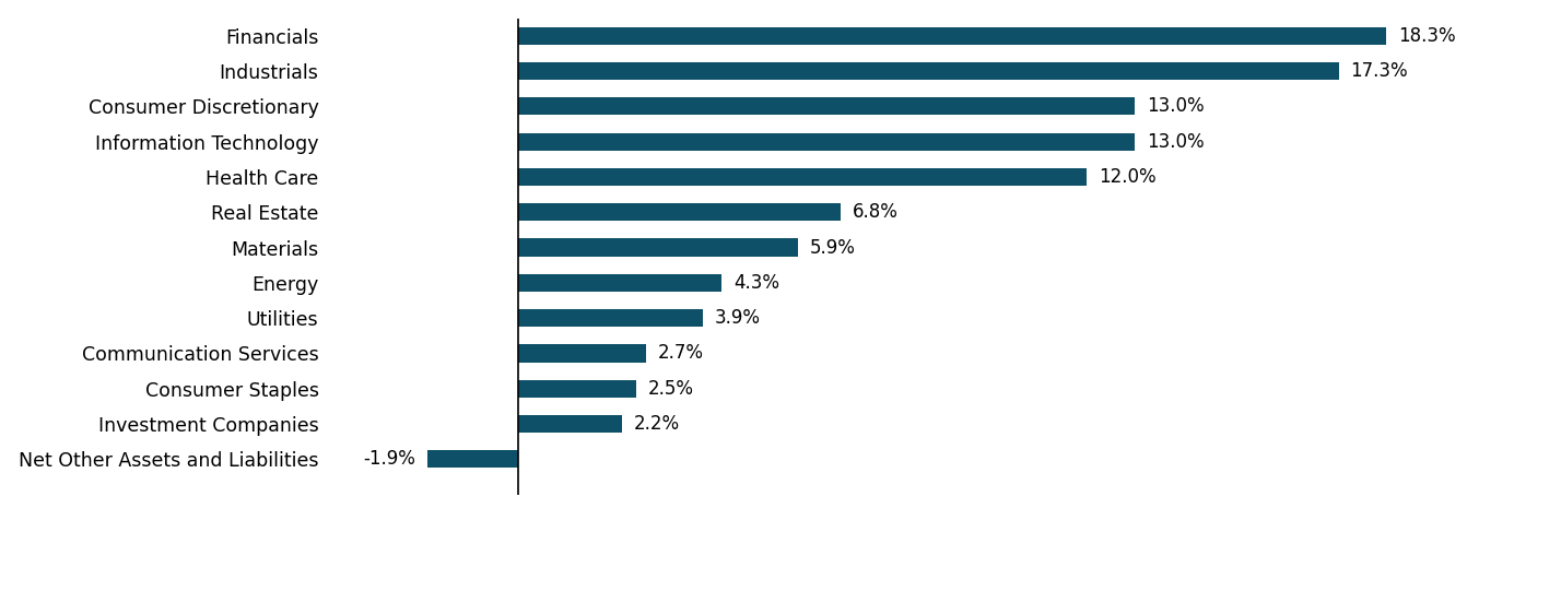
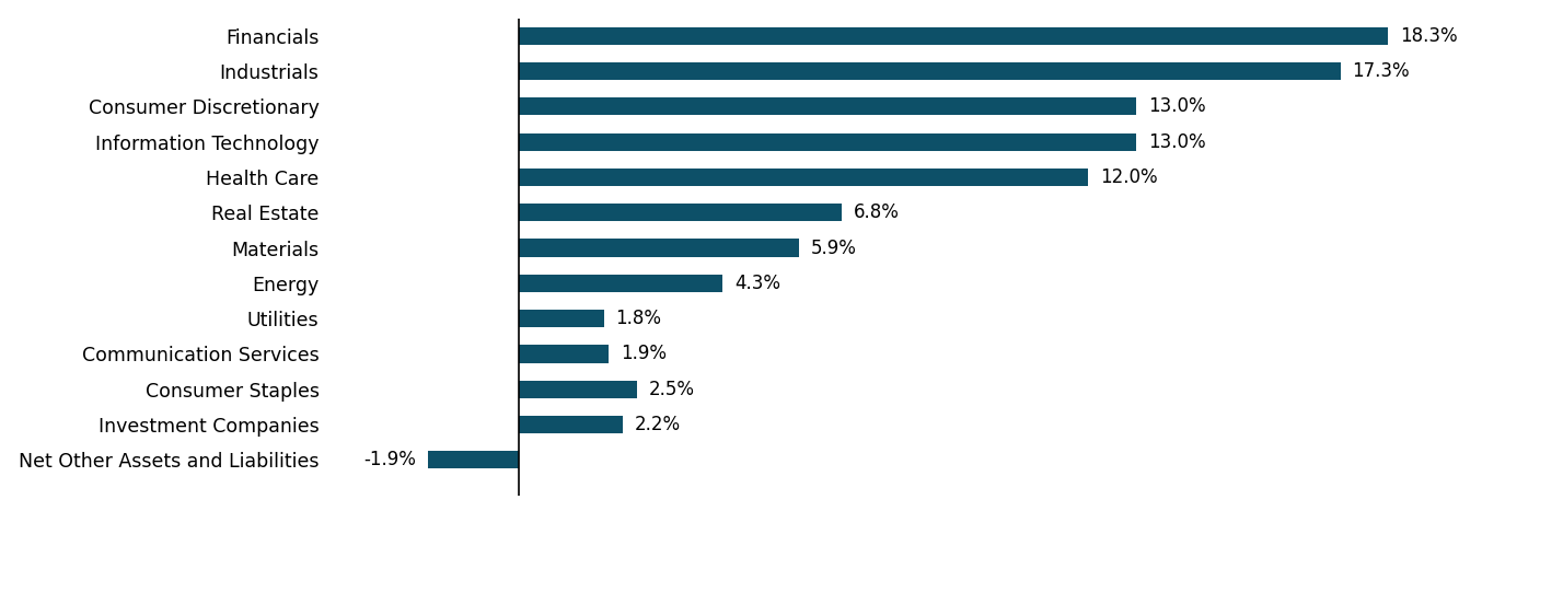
Utilities: 3.9% -> 1.8%
Communication Services: 2.7% -> 1.9%
